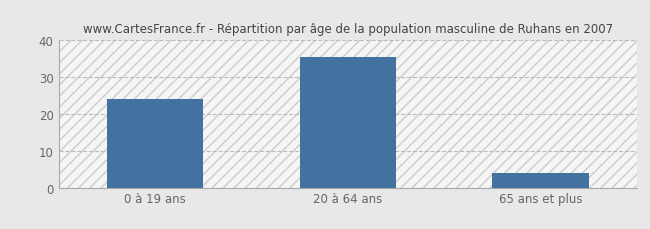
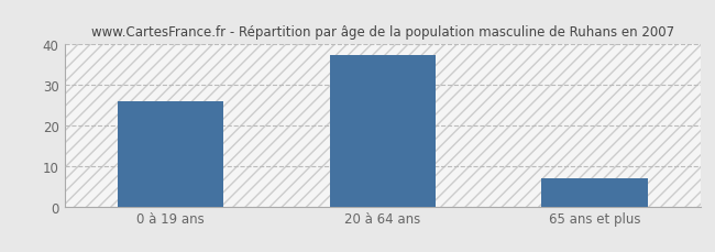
0 à 19 ans: 24.0 -> 26.0
20 à 64 ans: 35.5 -> 37.5
65 ans et plus: 4.0 -> 7.0
